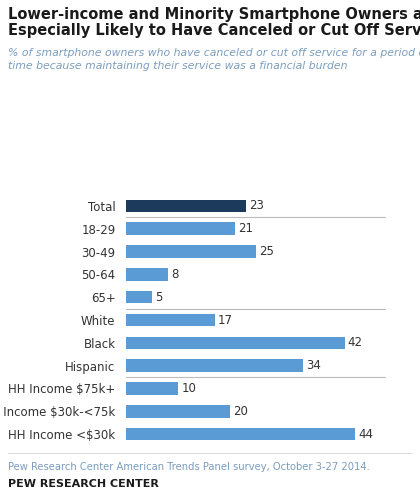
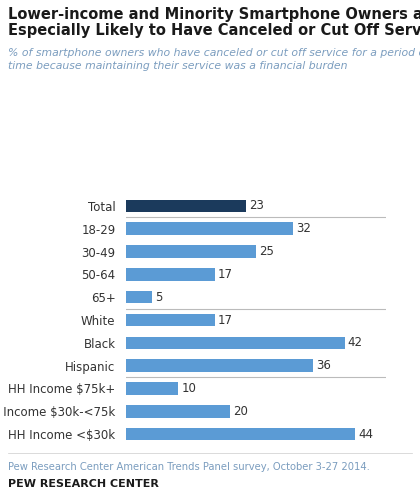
18-29: 21 -> 32
50-64: 8 -> 17
Hispanic: 34 -> 36
